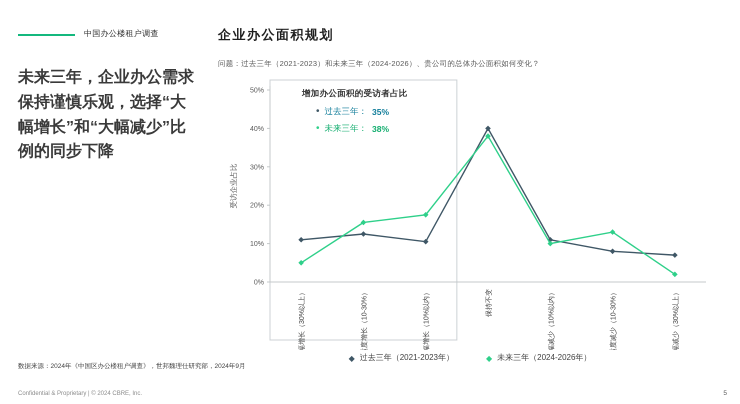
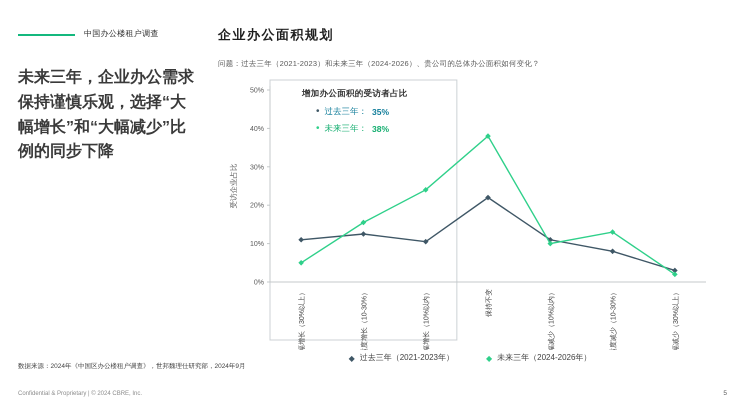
未来三年（2024-2026年）/小幅增长（10%以内）: 18% -> 24%
过去三年（2021-2023年）/保持不变: 40% -> 22%
过去三年（2021-2023年）/大幅减少（30%以上）: 7% -> 3%
